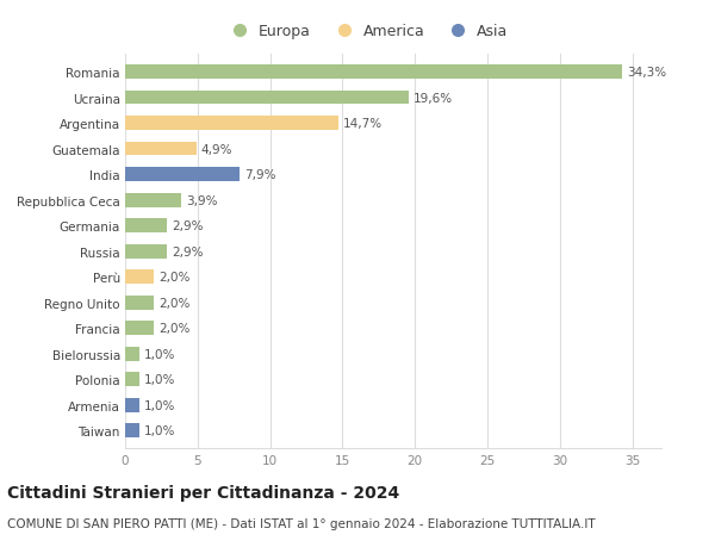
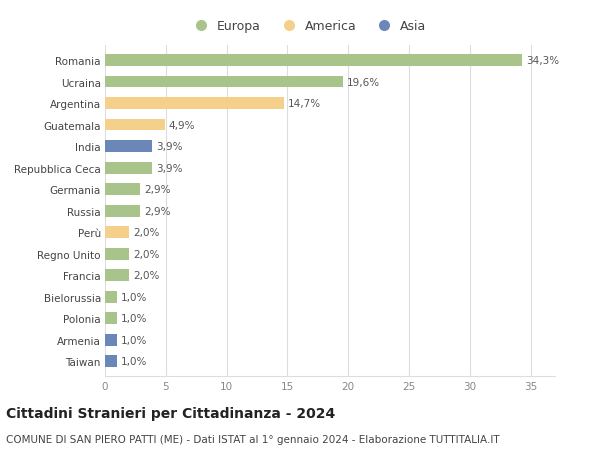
India: 7,9% -> 3,9%
